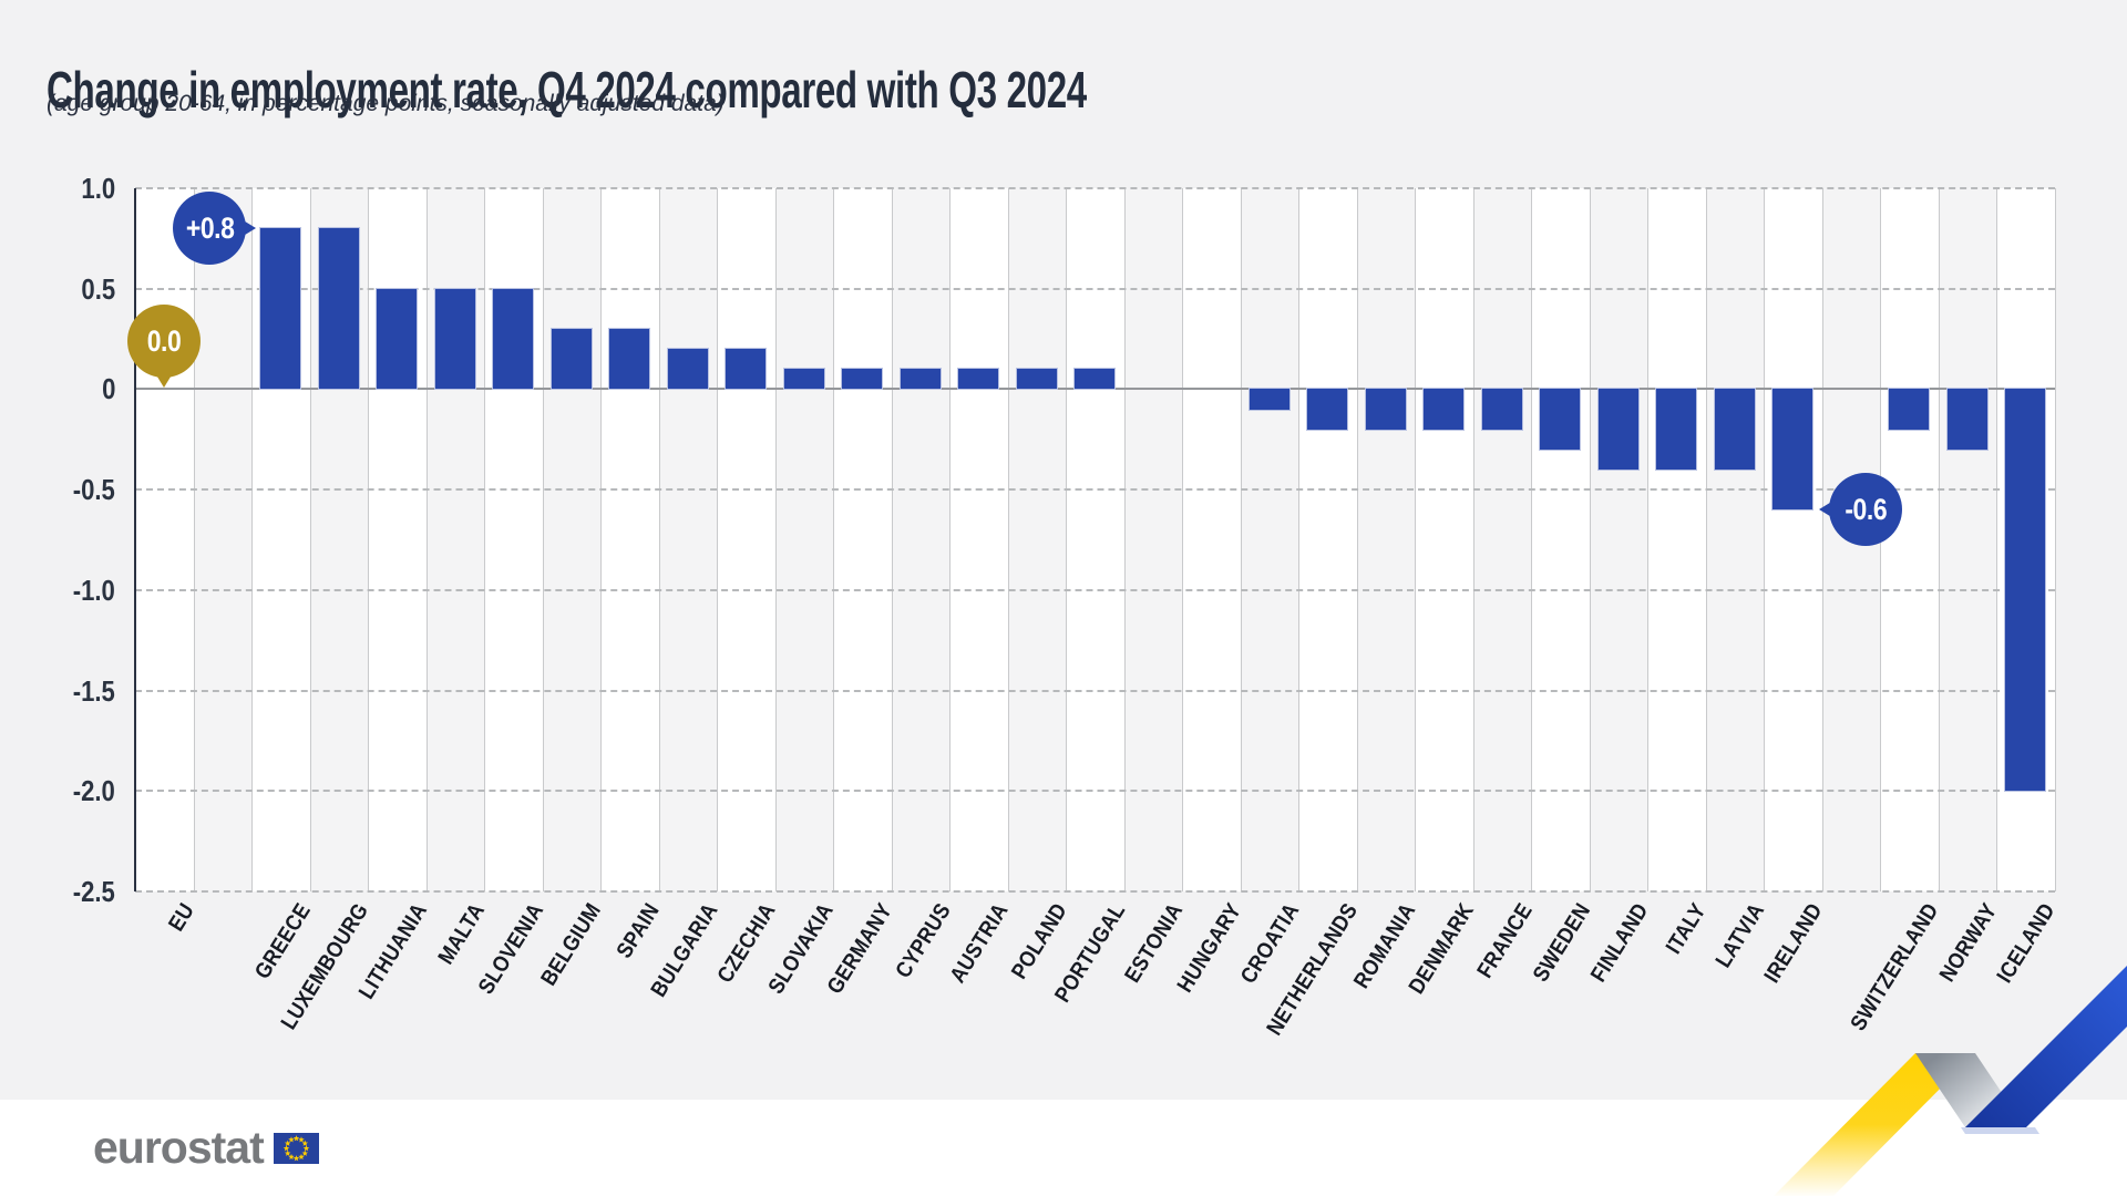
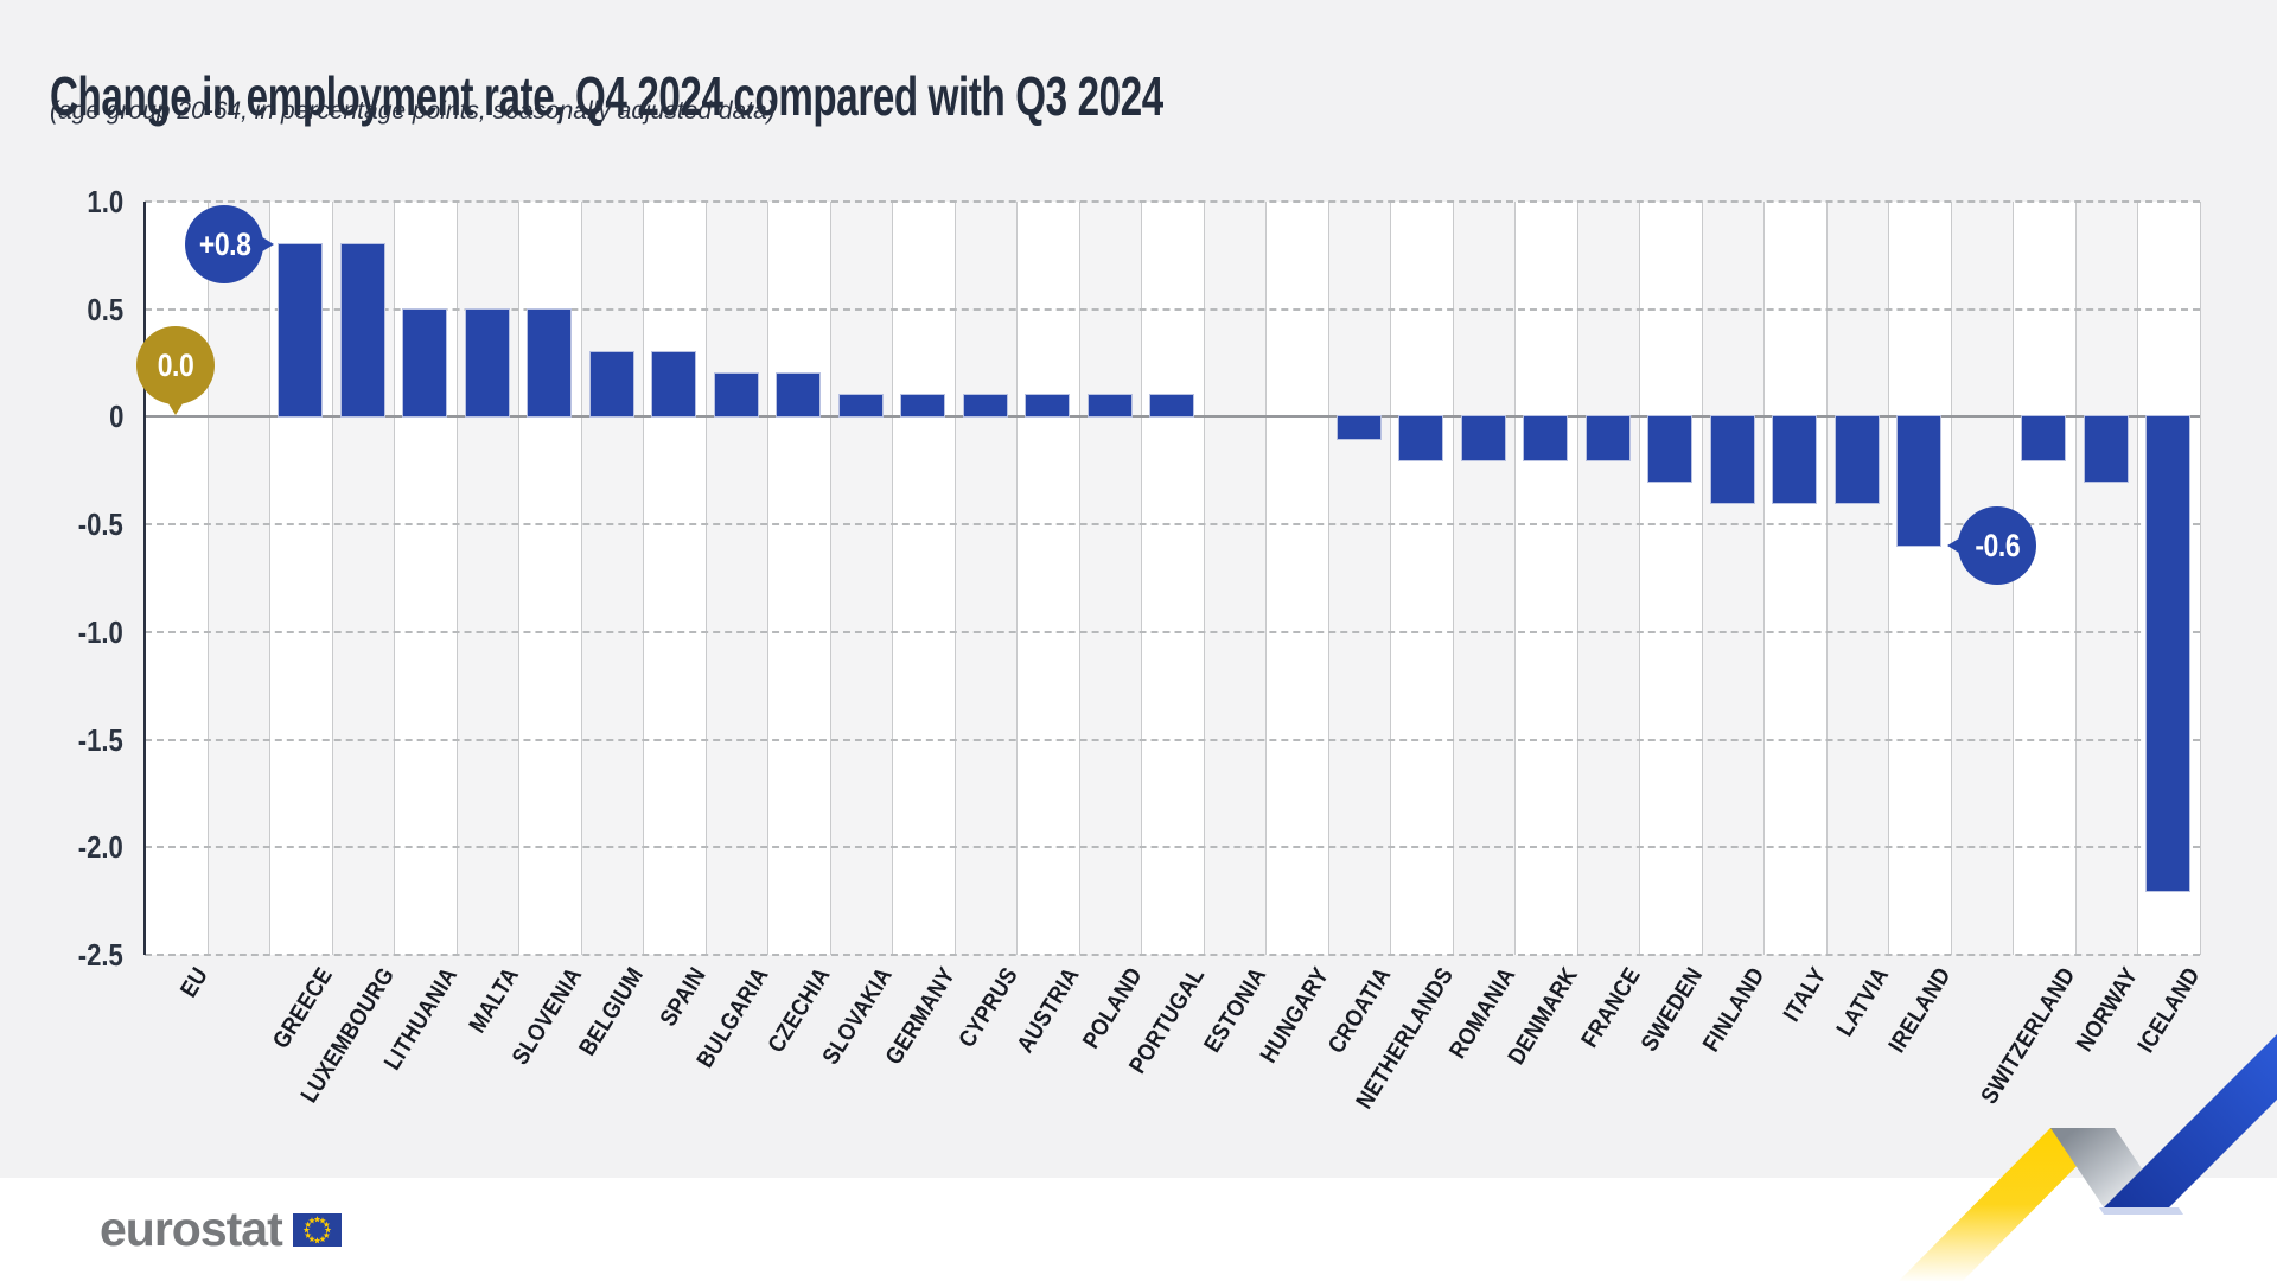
ICELAND: -2.0 -> -2.2
